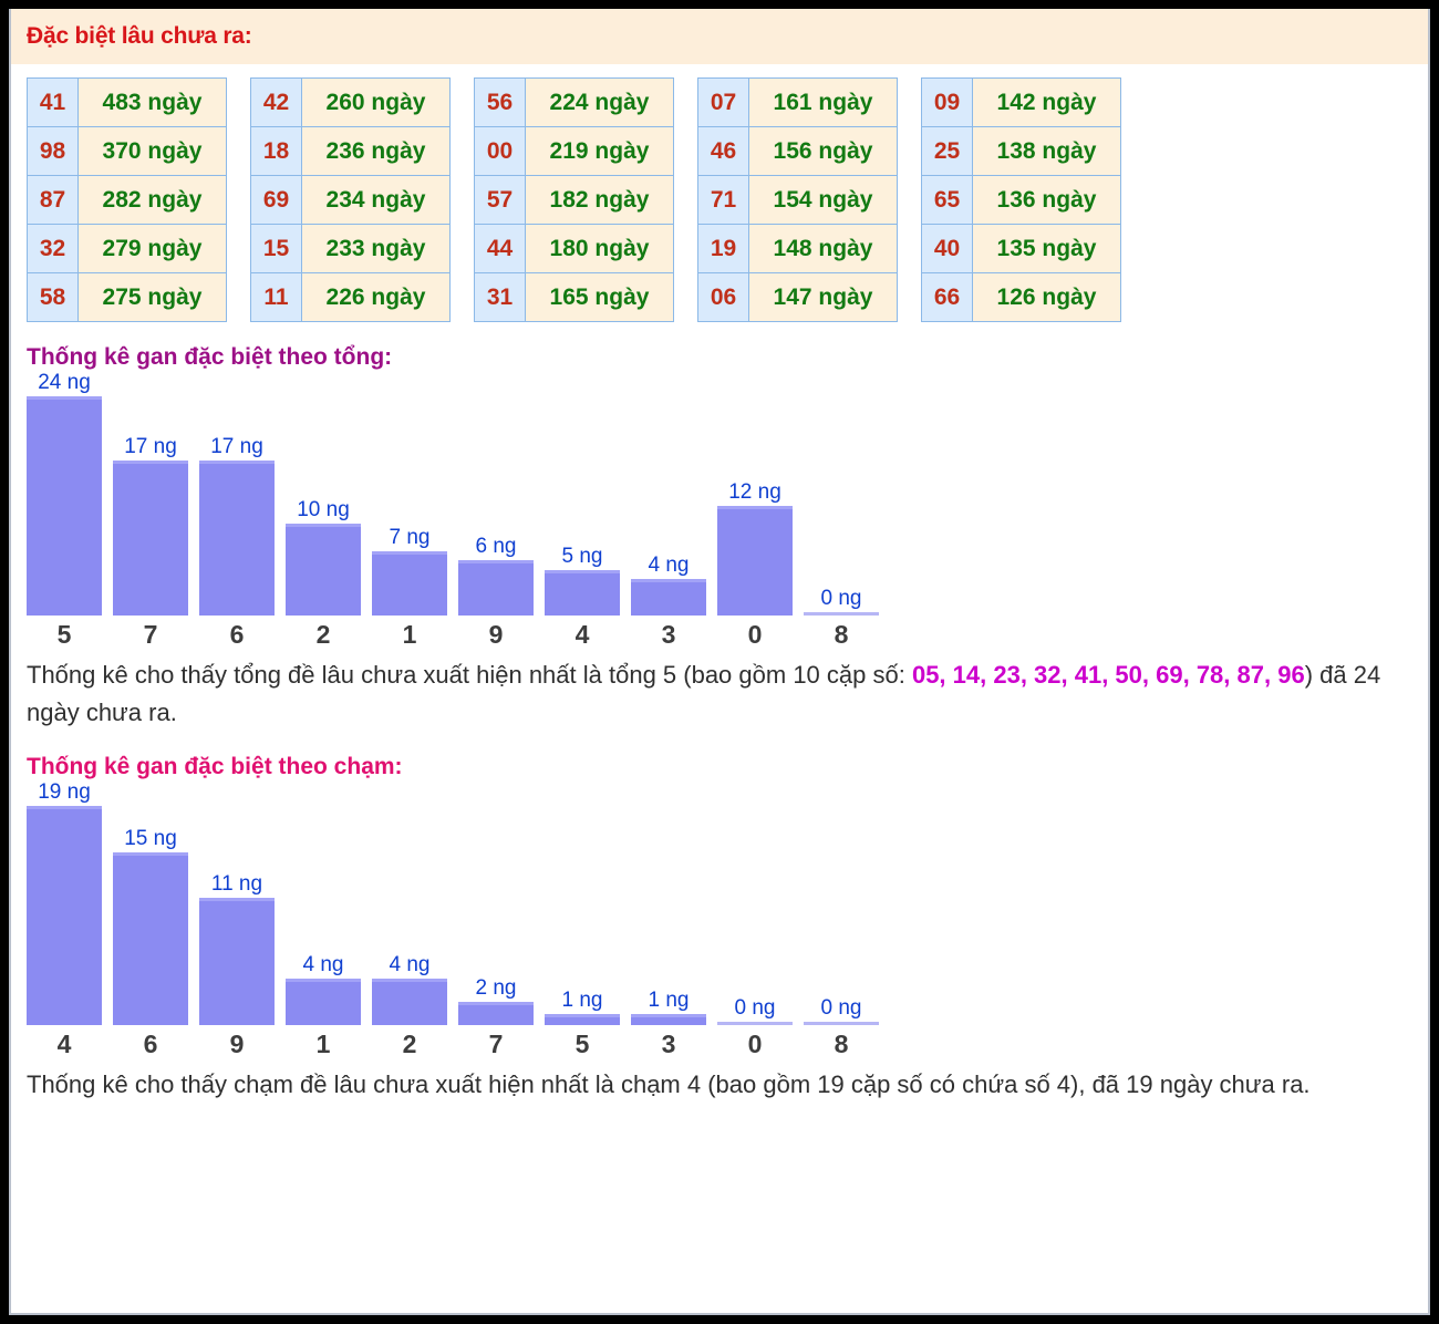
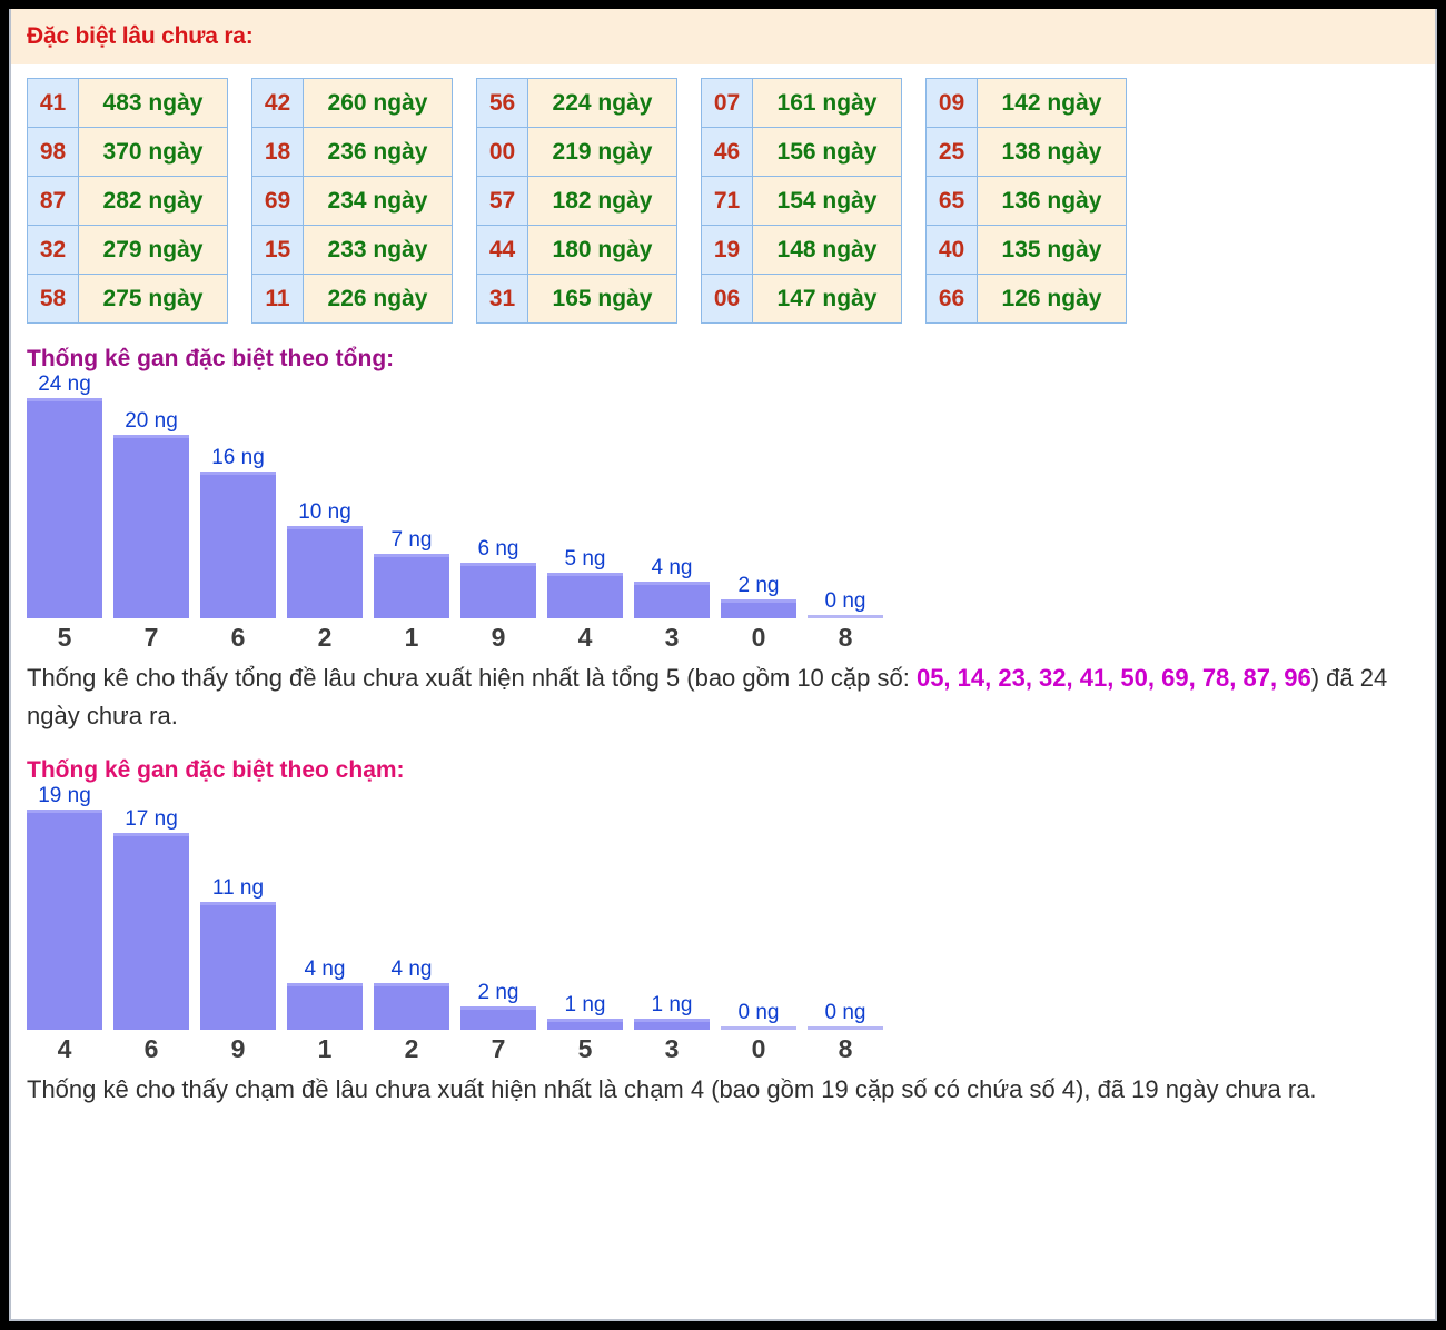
Thống kê gan đặc biệt theo tổng:/7: 17 -> 20
Thống kê gan đặc biệt theo tổng:/6: 17 -> 16
Thống kê gan đặc biệt theo tổng:/0: 12 -> 2
Thống kê gan đặc biệt theo chạm:/6: 15 -> 17
